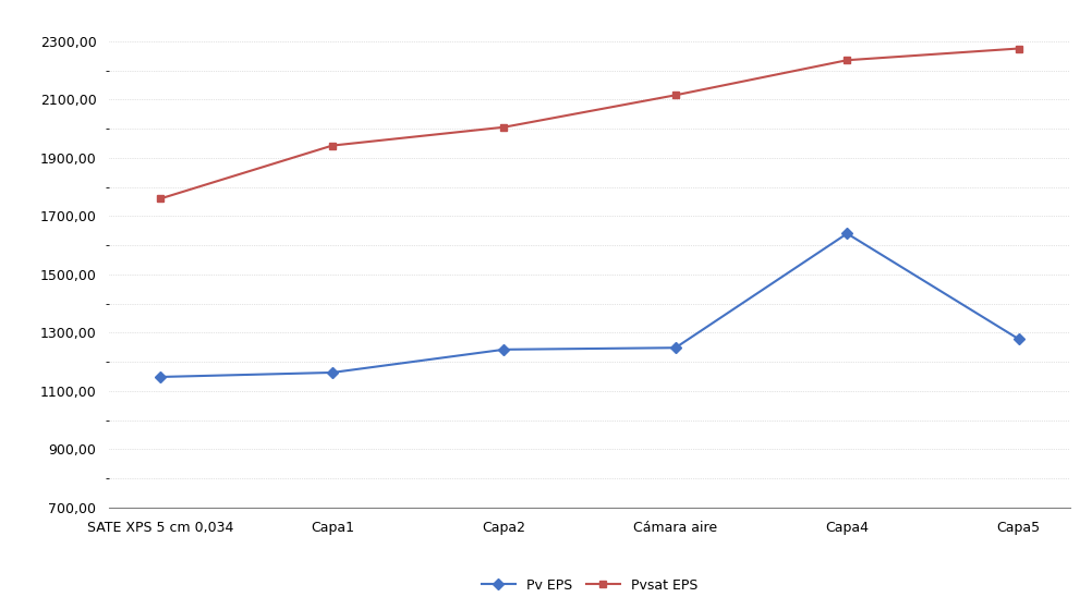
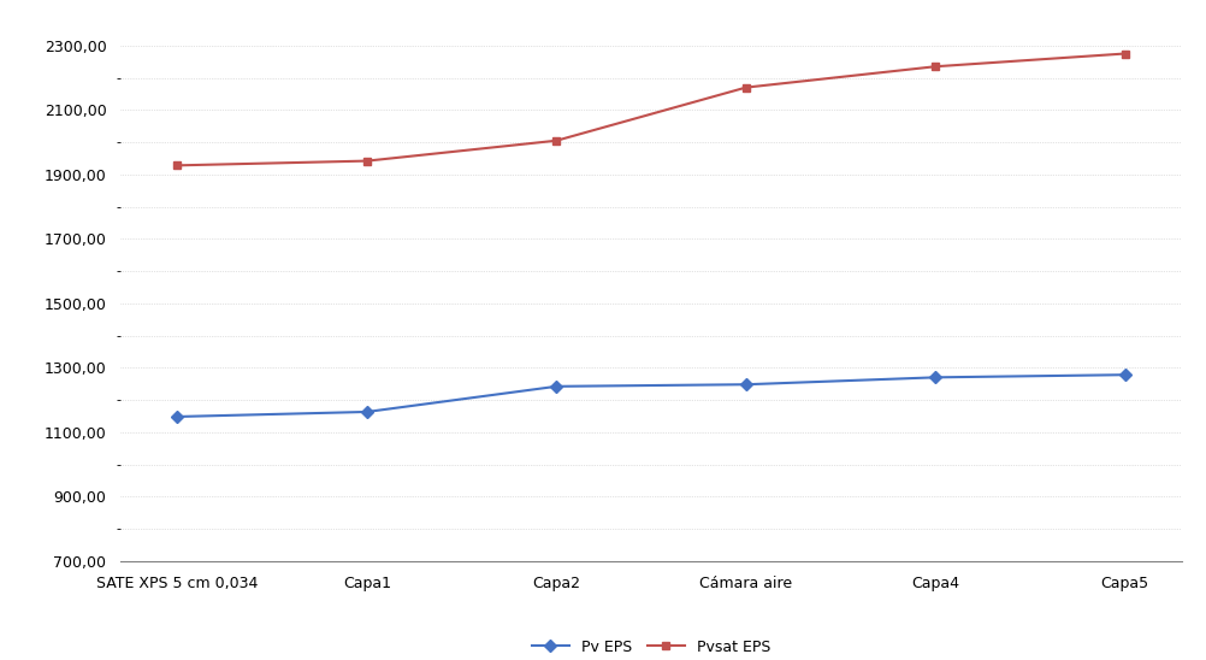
Pvsat EPS/SATE XPS 5 cm 0,034: 1760 -> 1928
Pvsat EPS/Cámara aire: 2115 -> 2170
Pv EPS/Capa4: 1640 -> 1270
